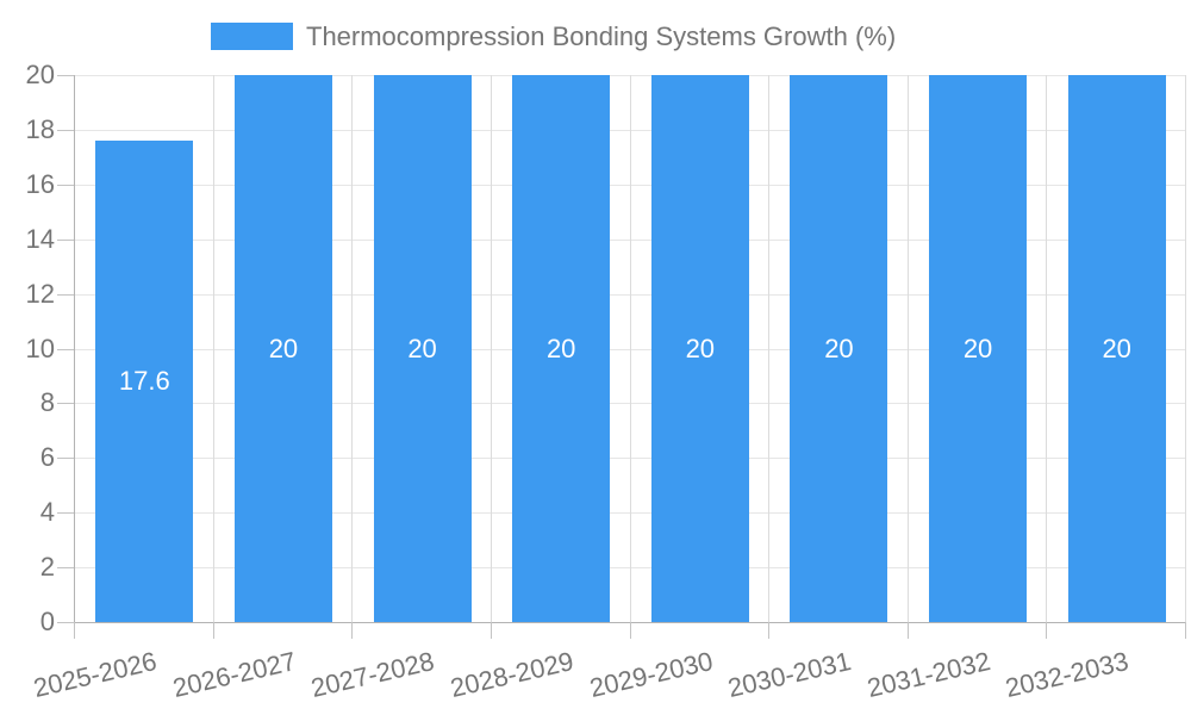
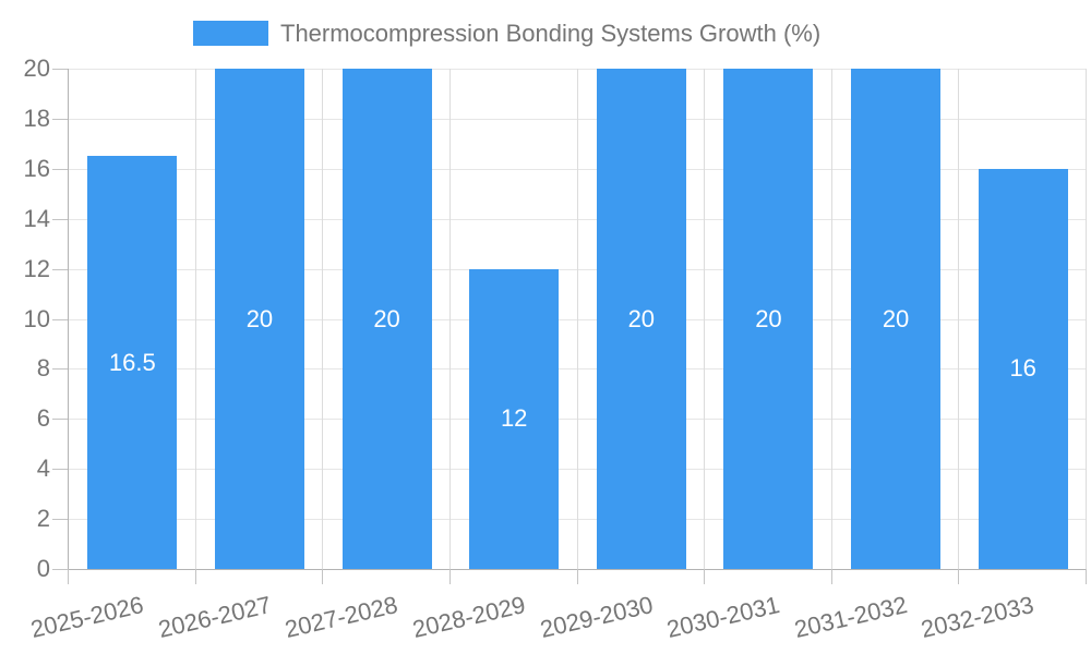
2025-2026: 17.6 -> 16.5
2028-2029: 20 -> 12
2032-2033: 20 -> 16
